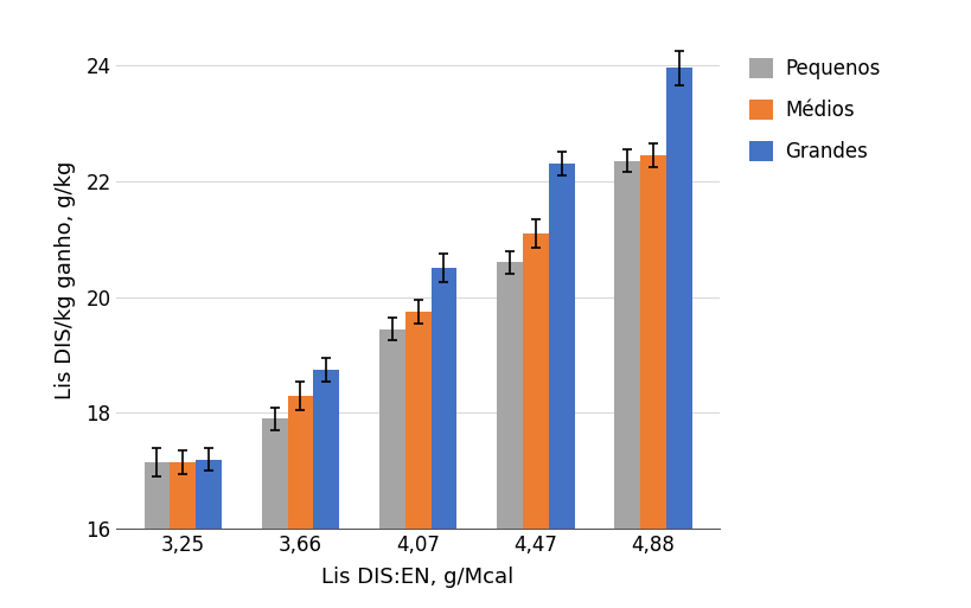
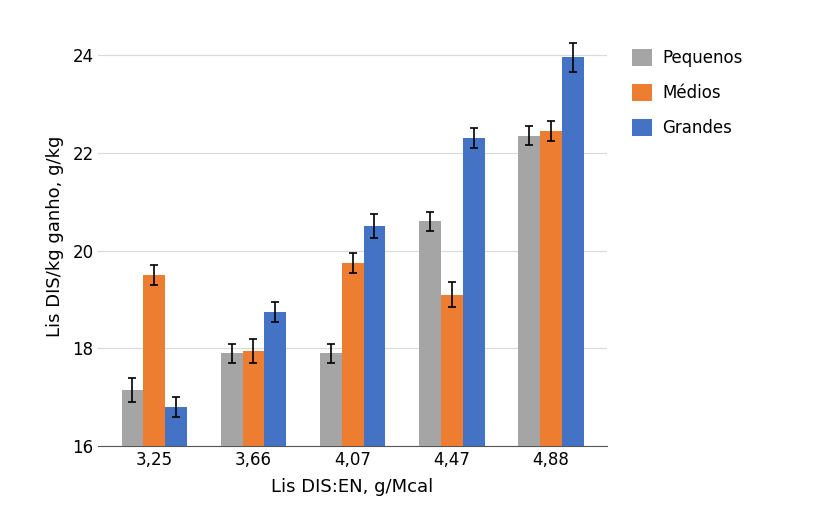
Médios/3,25: 17.15 -> 19.50
Grandes/3,25: 17.20 -> 16.80
Médios/3,66: 18.30 -> 17.95
Pequenos/4,07: 19.45 -> 17.90
Médios/4,47: 21.10 -> 19.10
